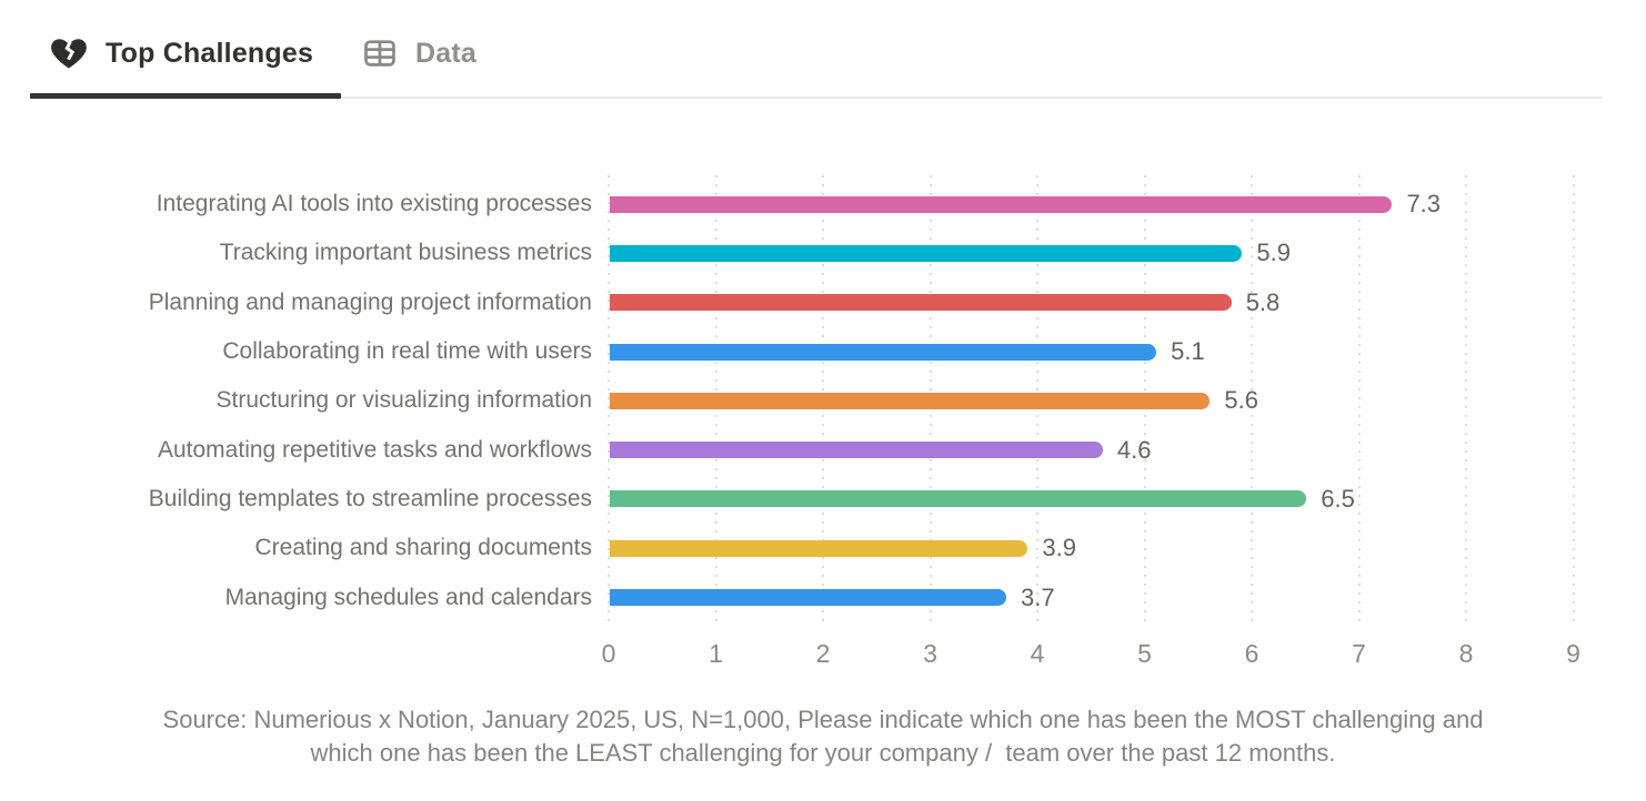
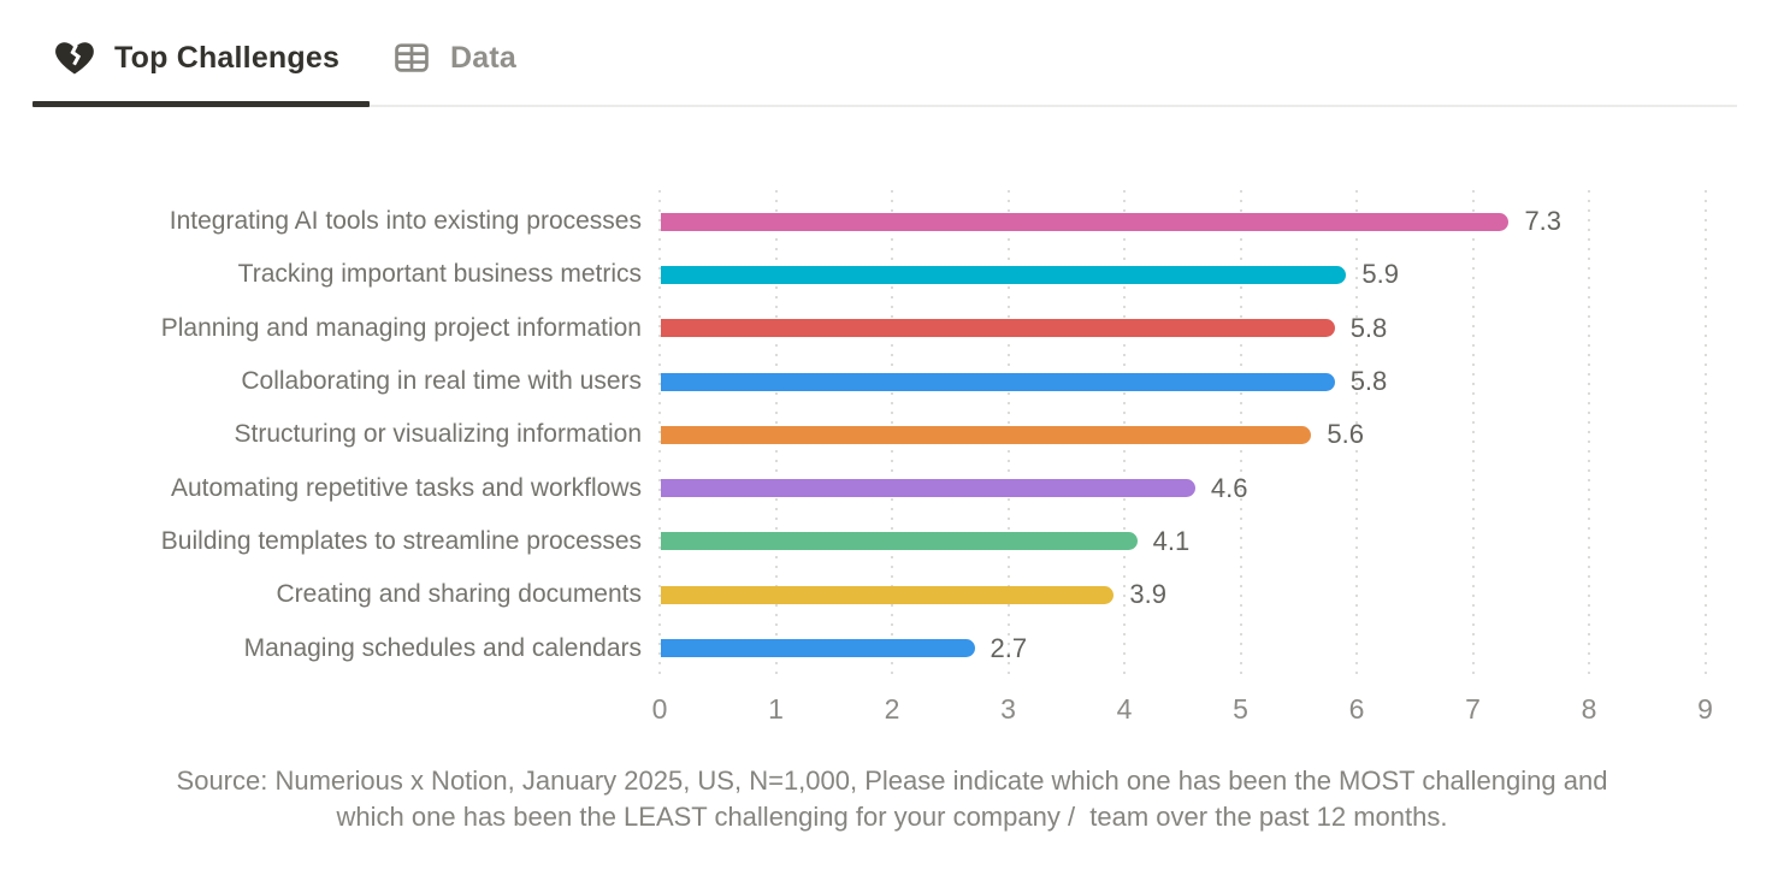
Collaborating in real time with users: 5.1 -> 5.8
Building templates to streamline processes: 6.5 -> 4.1
Managing schedules and calendars: 3.7 -> 2.7
